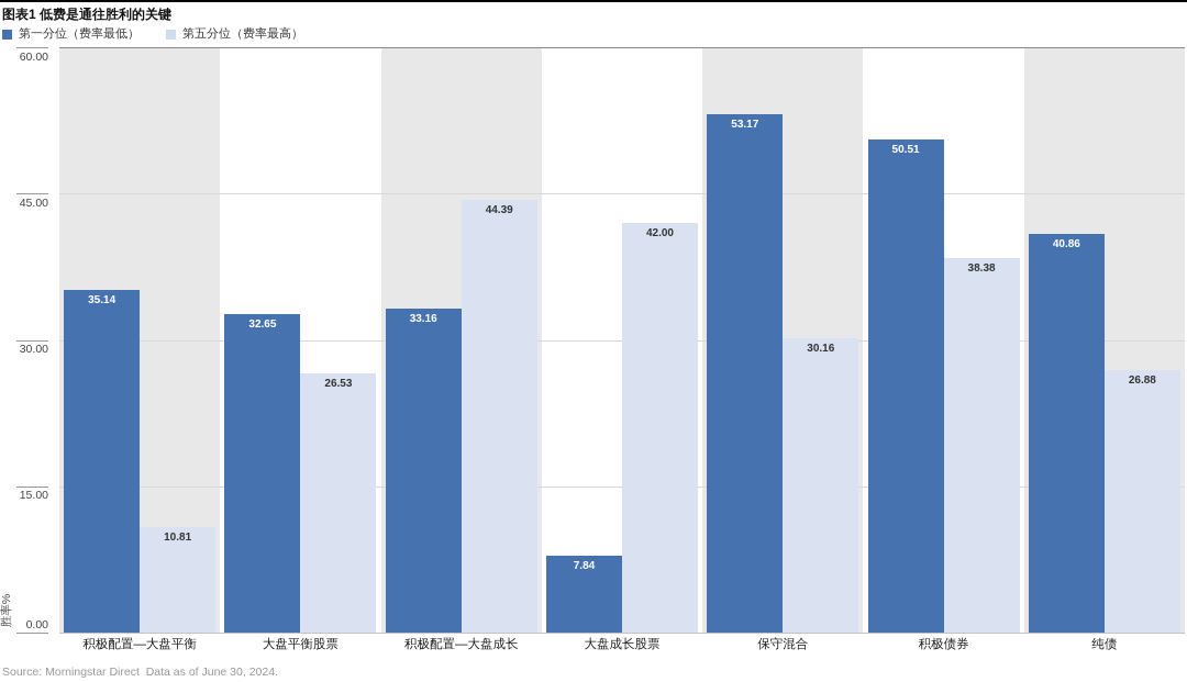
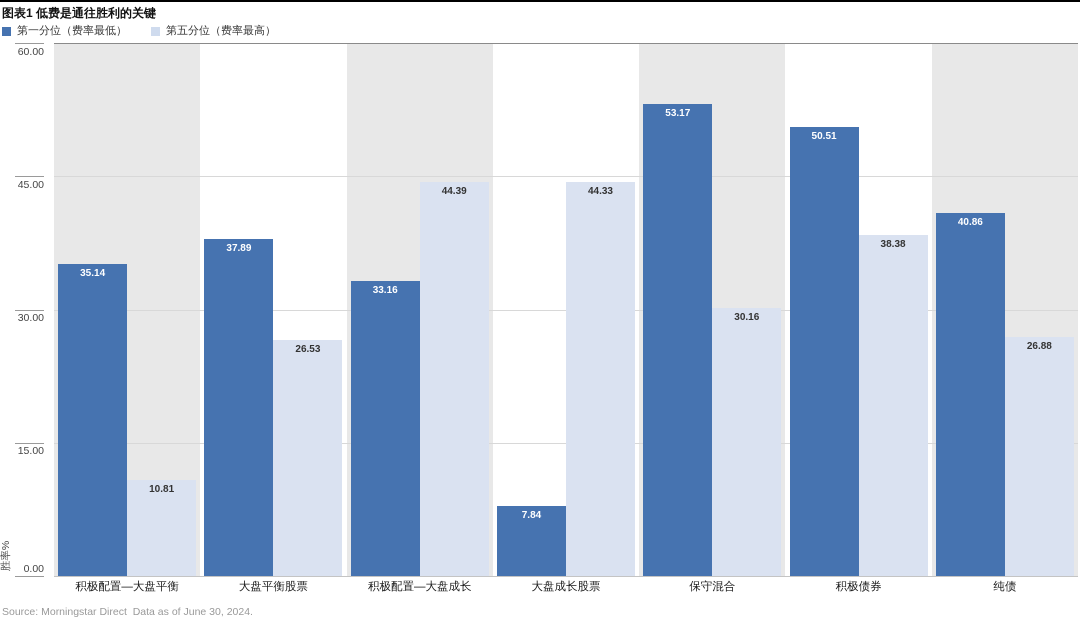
第一分位（费率最低）/大盘平衡股票: 32.65 -> 37.89
第五分位（费率最高）/大盘成长股票: 42.00 -> 44.33
